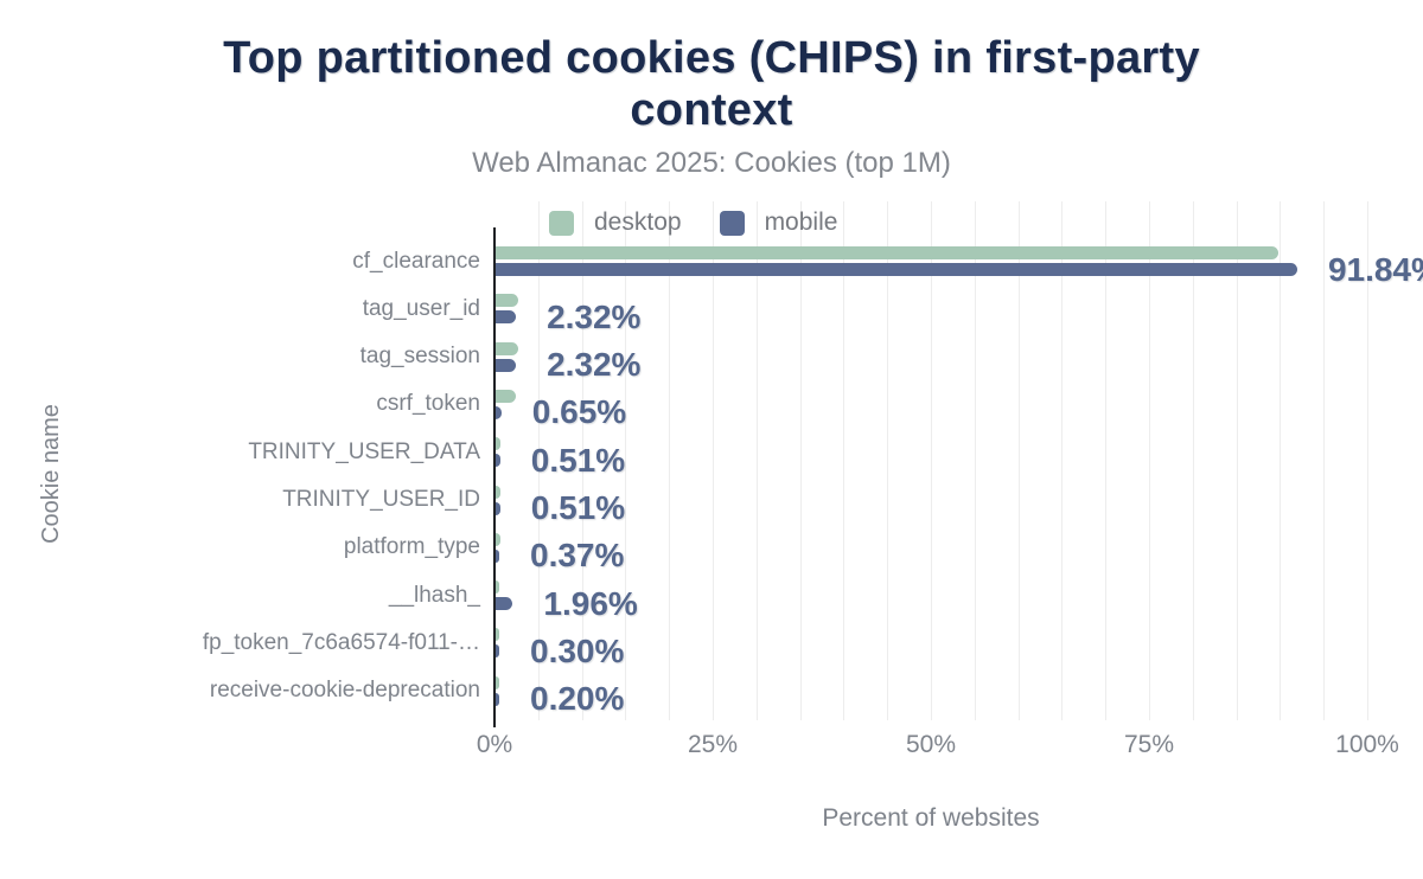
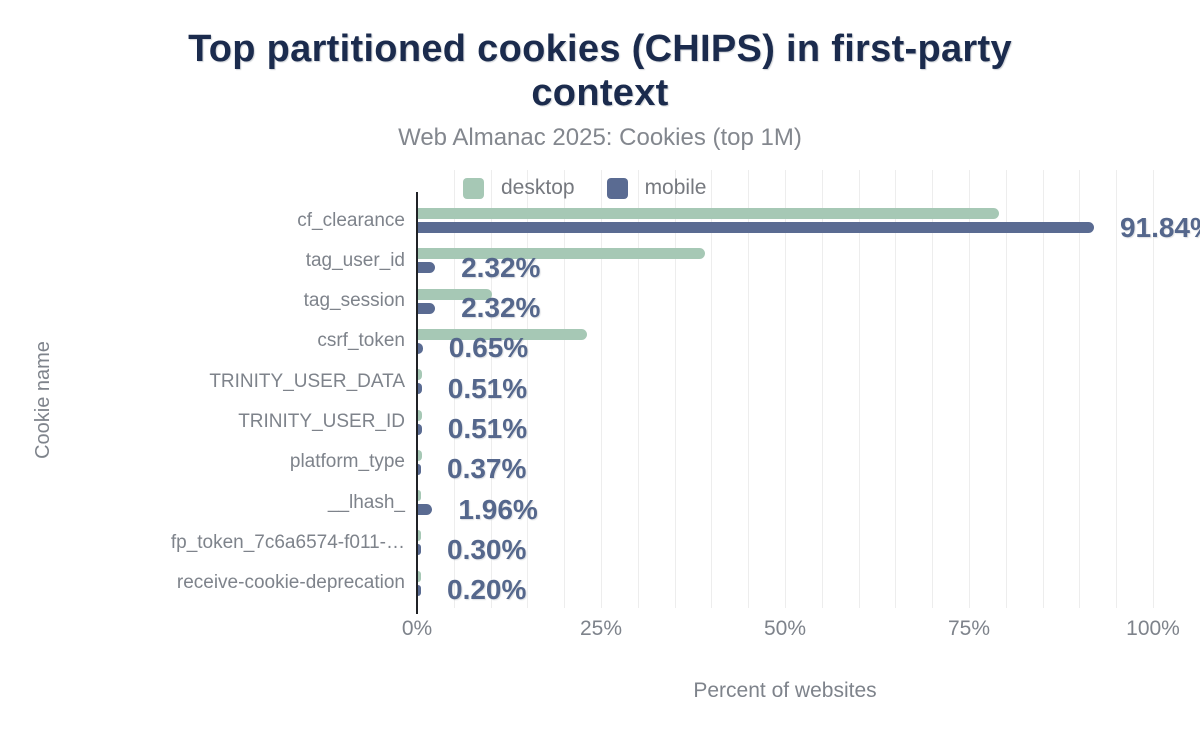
desktop/cf_clearance: 90% -> 79%
desktop/tag_user_id: 3% -> 39%
desktop/tag_session: 3% -> 10%
desktop/csrf_token: 2% -> 23%
